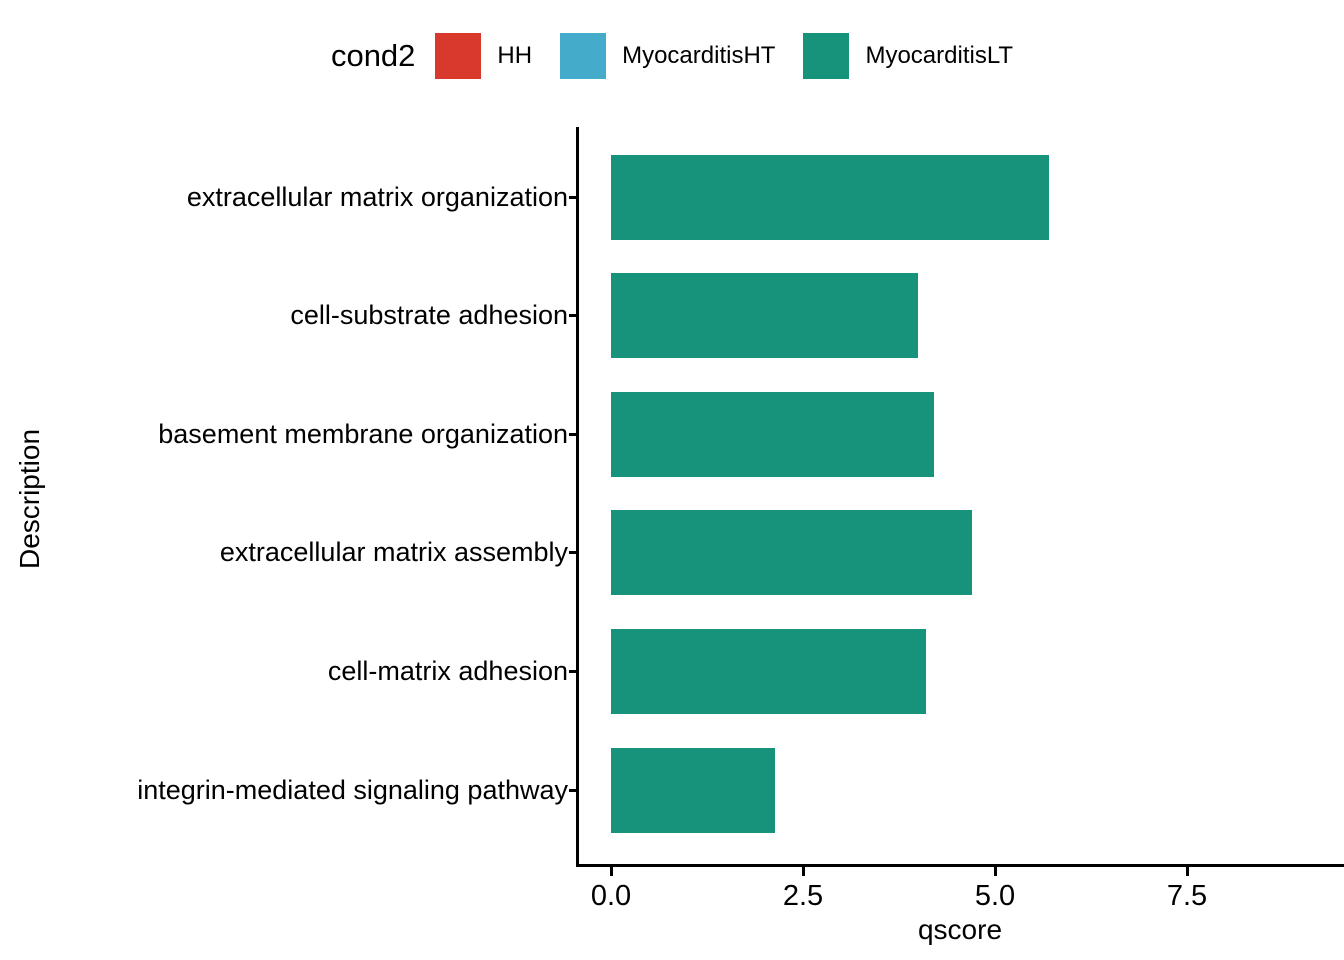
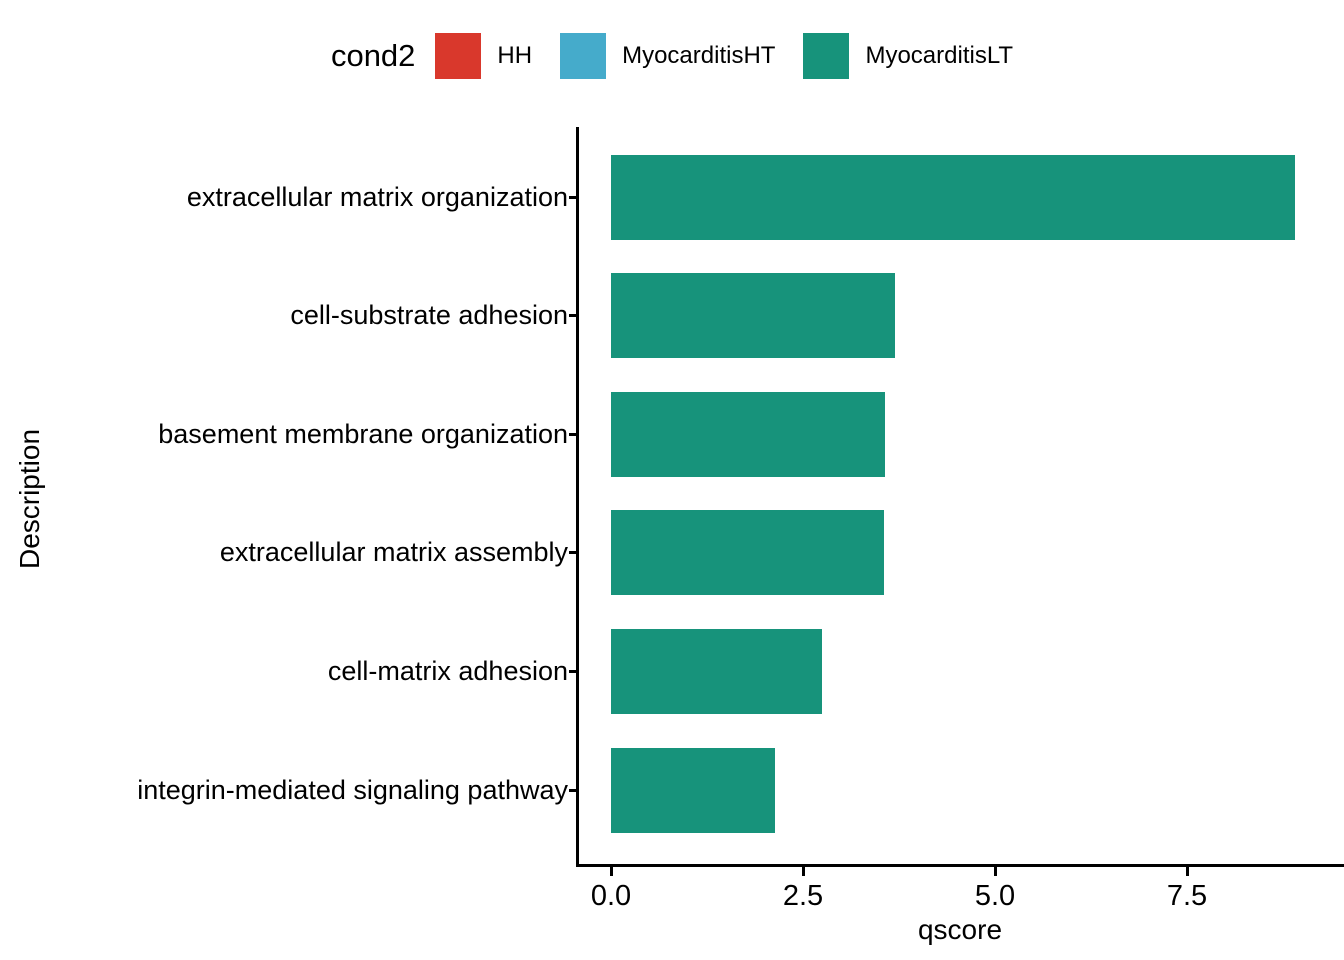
extracellular matrix organization: 5.7 -> 8.9
cell-substrate adhesion: 4.0 -> 3.7
basement membrane organization: 4.2 -> 3.6
extracellular matrix assembly: 4.7 -> 3.5
cell-matrix adhesion: 4.1 -> 2.8
